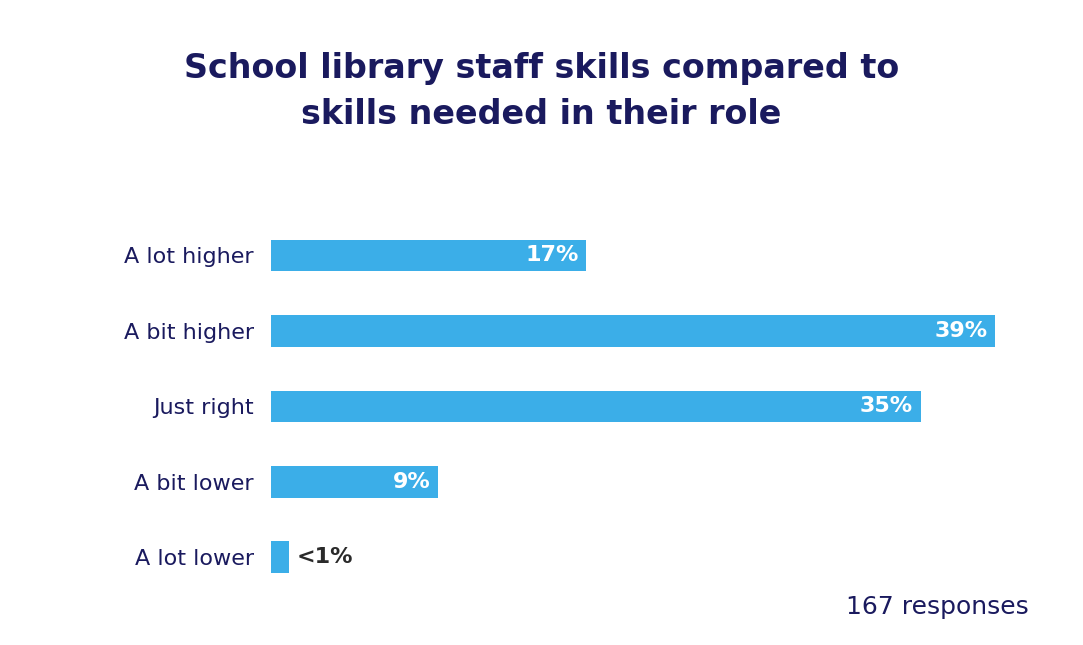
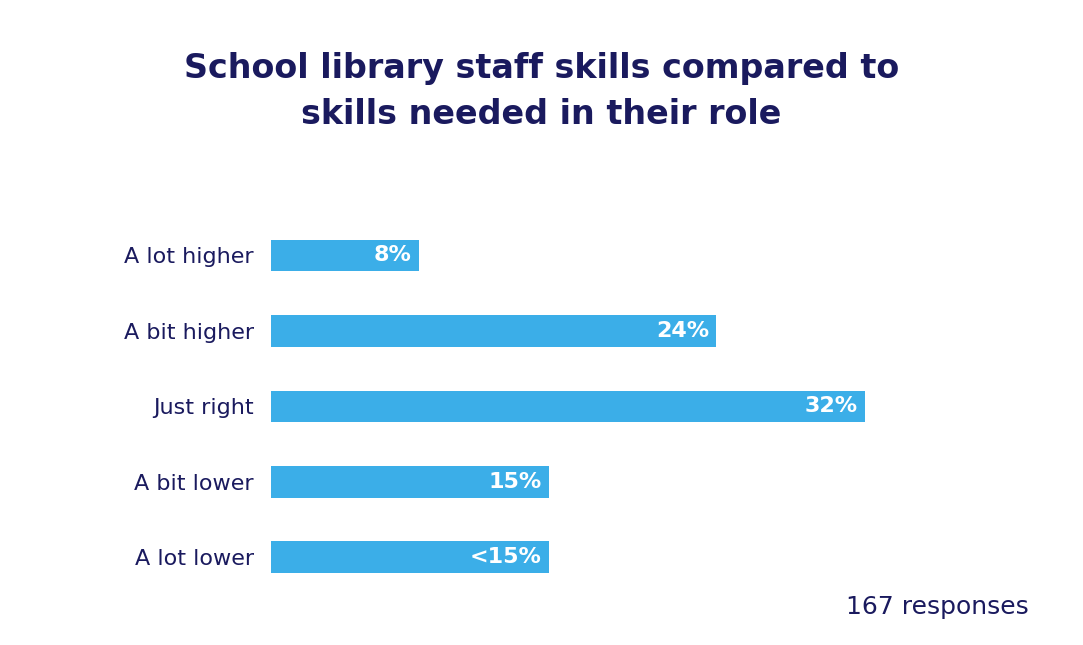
A lot higher: 17% -> 8%
A bit higher: 39% -> 24%
Just right: 35% -> 32%
A bit lower: 9% -> 15%
A lot lower: <1% -> <15%
